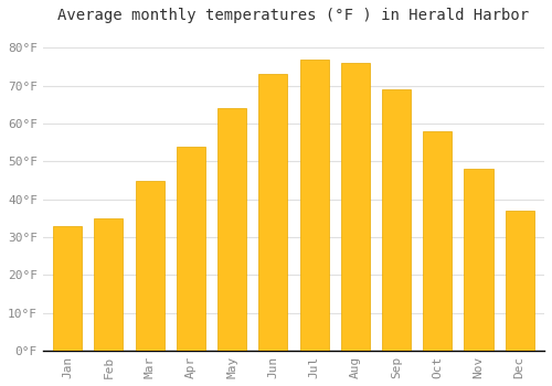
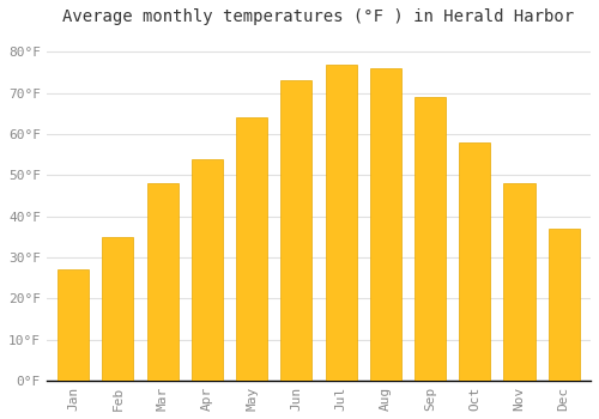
Jan: 33°F -> 27°F
Mar: 45°F -> 48°F
